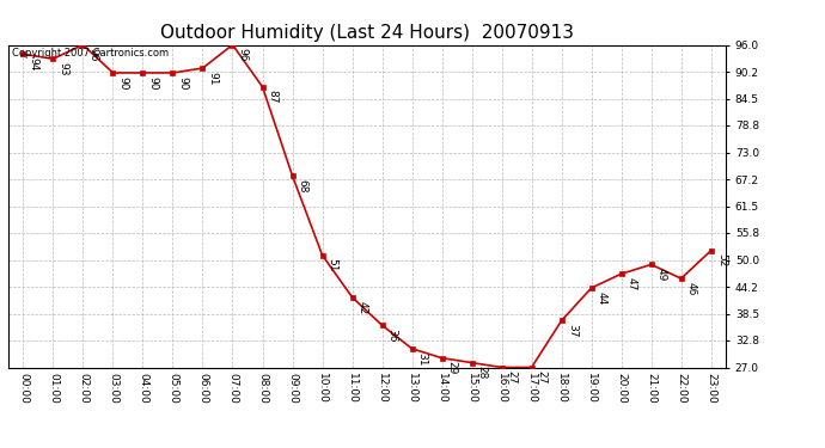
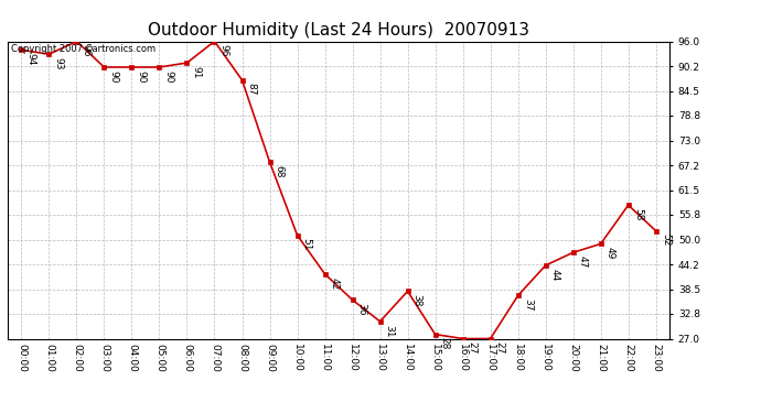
14:00: 29 -> 38
22:00: 46 -> 58
